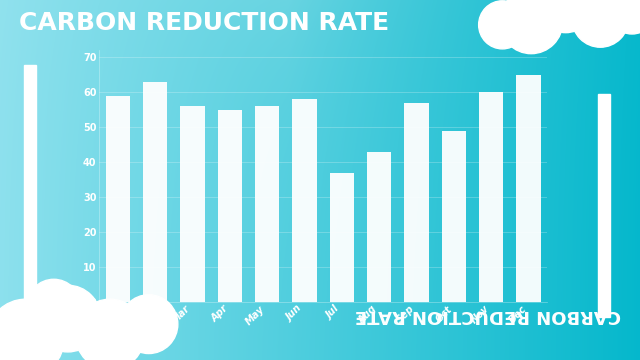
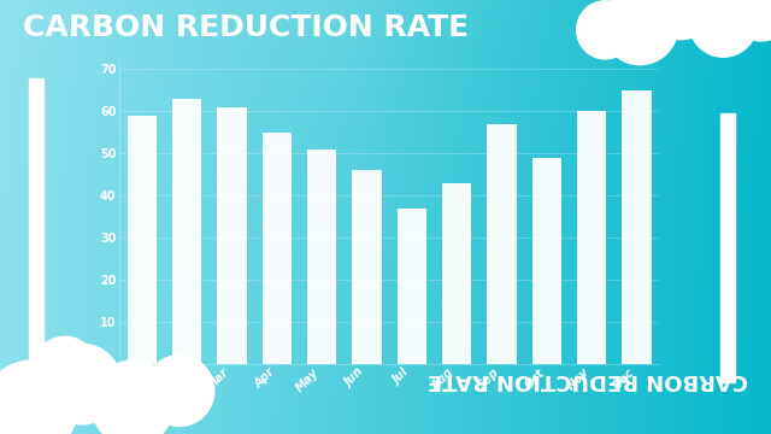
Mar: 56 -> 61
May: 56 -> 51
Jun: 58 -> 46
